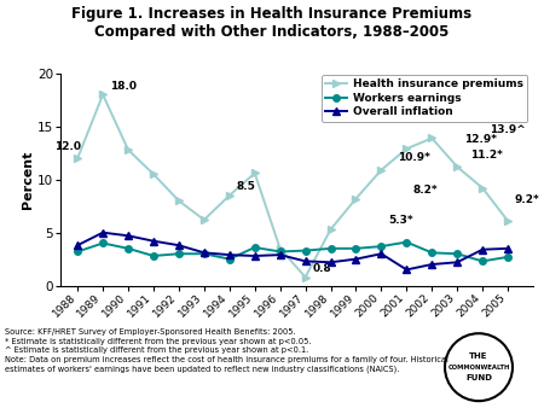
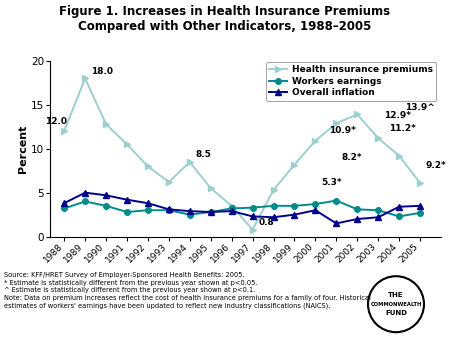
Health insurance premiums/1995: 10.6 -> 5.5
Workers earnings/1995: 3.6 -> 2.8
